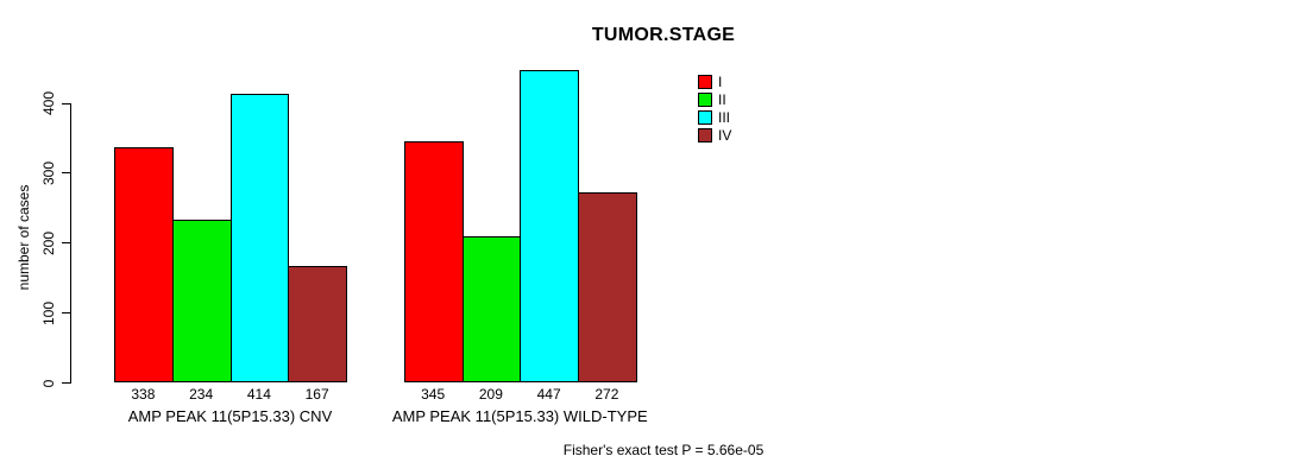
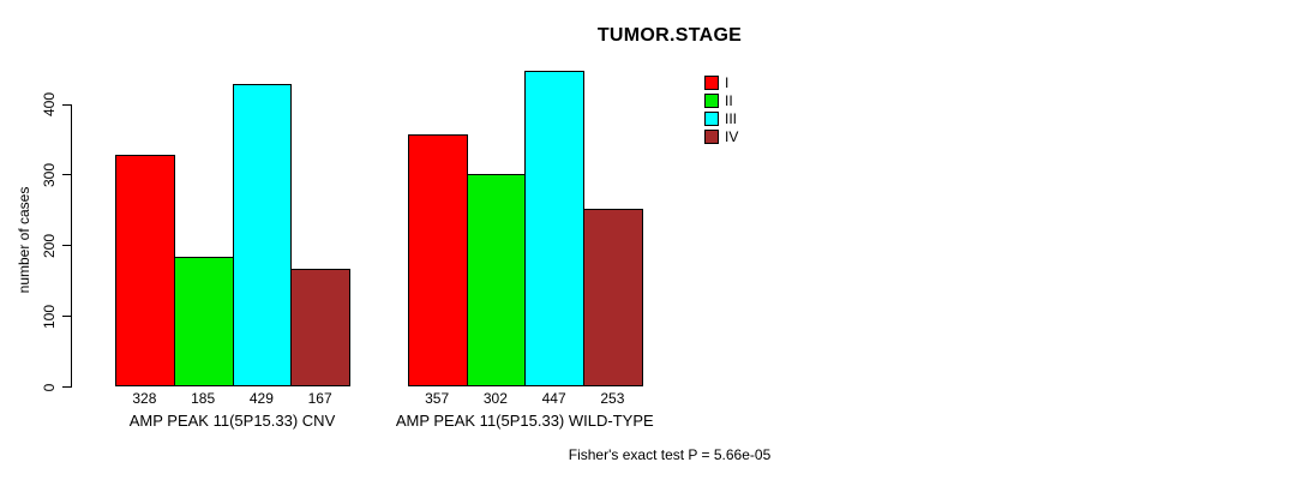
I/AMP PEAK 11(5P15.33) CNV: 338 -> 328
II/AMP PEAK 11(5P15.33) CNV: 234 -> 185
III/AMP PEAK 11(5P15.33) CNV: 414 -> 429
I/AMP PEAK 11(5P15.33) WILD-TYPE: 345 -> 357
II/AMP PEAK 11(5P15.33) WILD-TYPE: 209 -> 302
IV/AMP PEAK 11(5P15.33) WILD-TYPE: 272 -> 253
